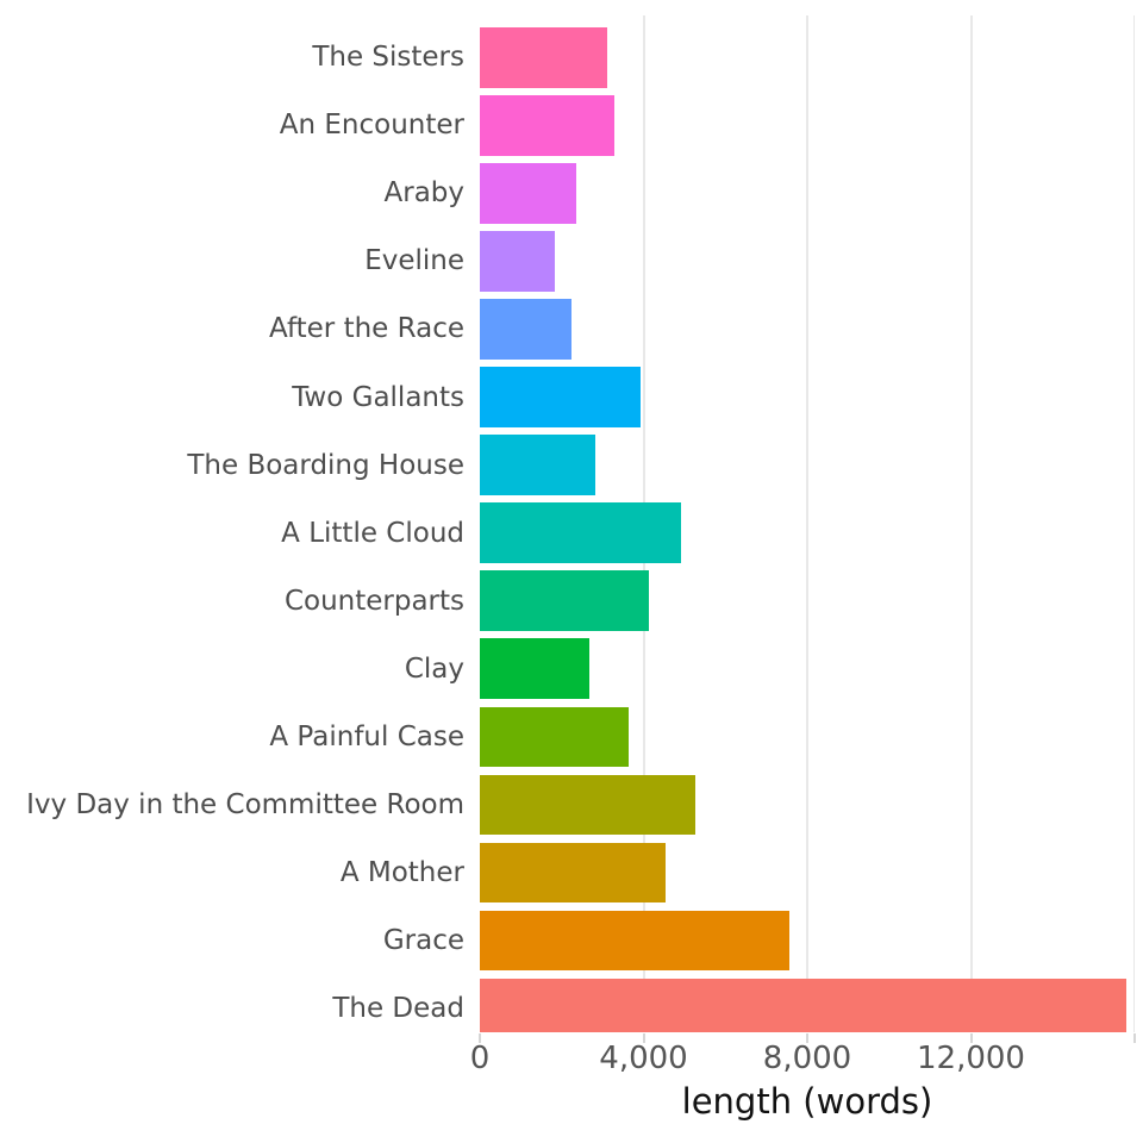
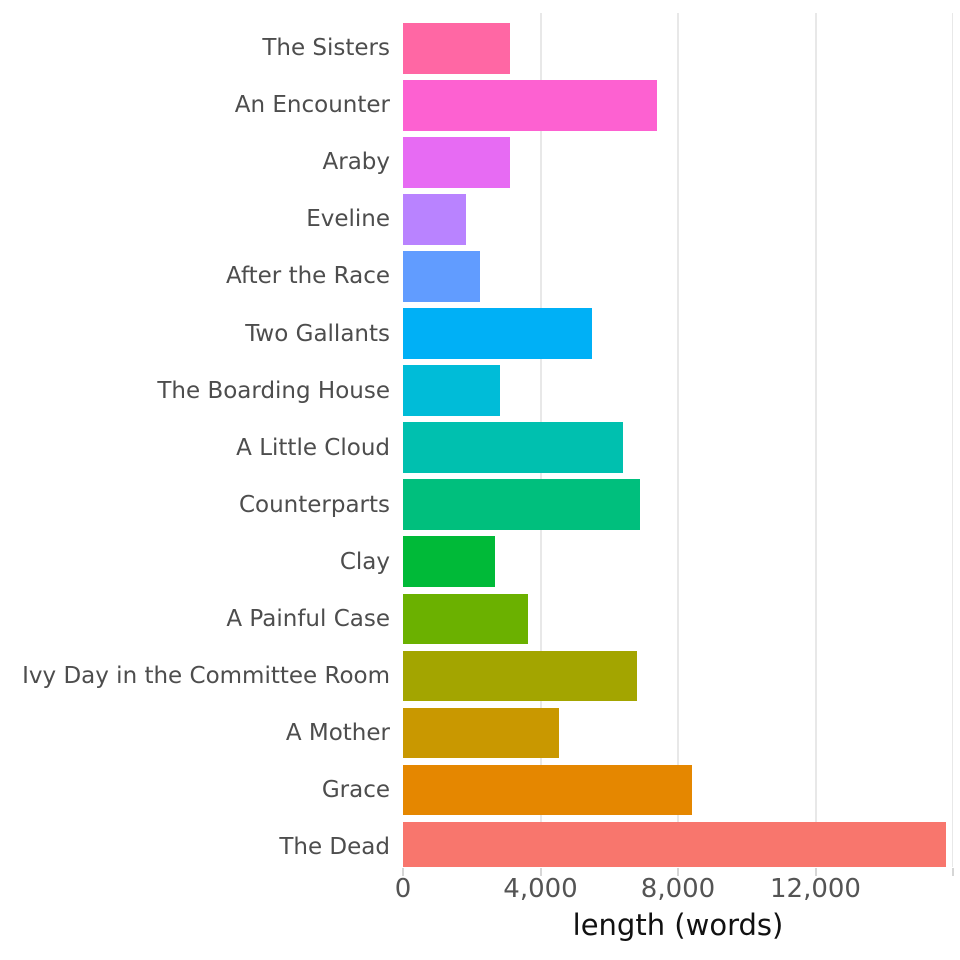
An Encounter: 3300 -> 7400
Araby: 2400 -> 3100
Two Gallants: 3900 -> 5500
A Little Cloud: 4900 -> 6400
Counterparts: 4100 -> 6900
Ivy Day in the Committee Room: 5300 -> 6800
Grace: 7600 -> 8400
